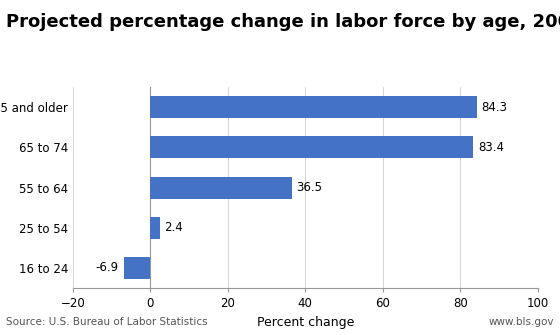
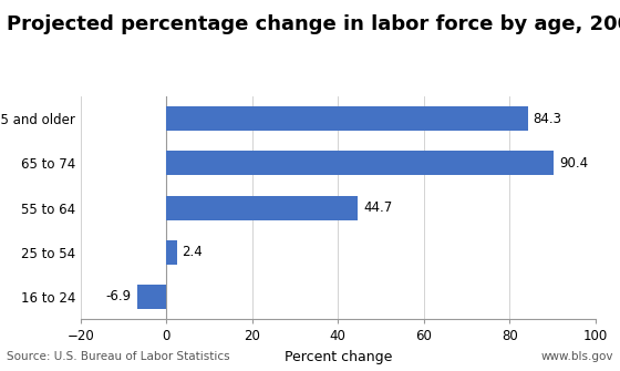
65 to 74: 83.4 -> 90.4
55 to 64: 36.5 -> 44.7
